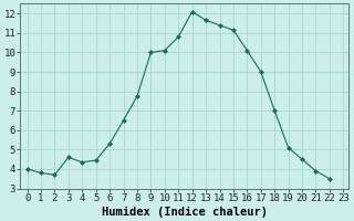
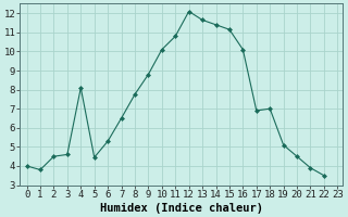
2: 3.7 -> 4.5
4: 4.3 -> 8.1
9: 10.0 -> 8.8
17: 9.0 -> 6.9
